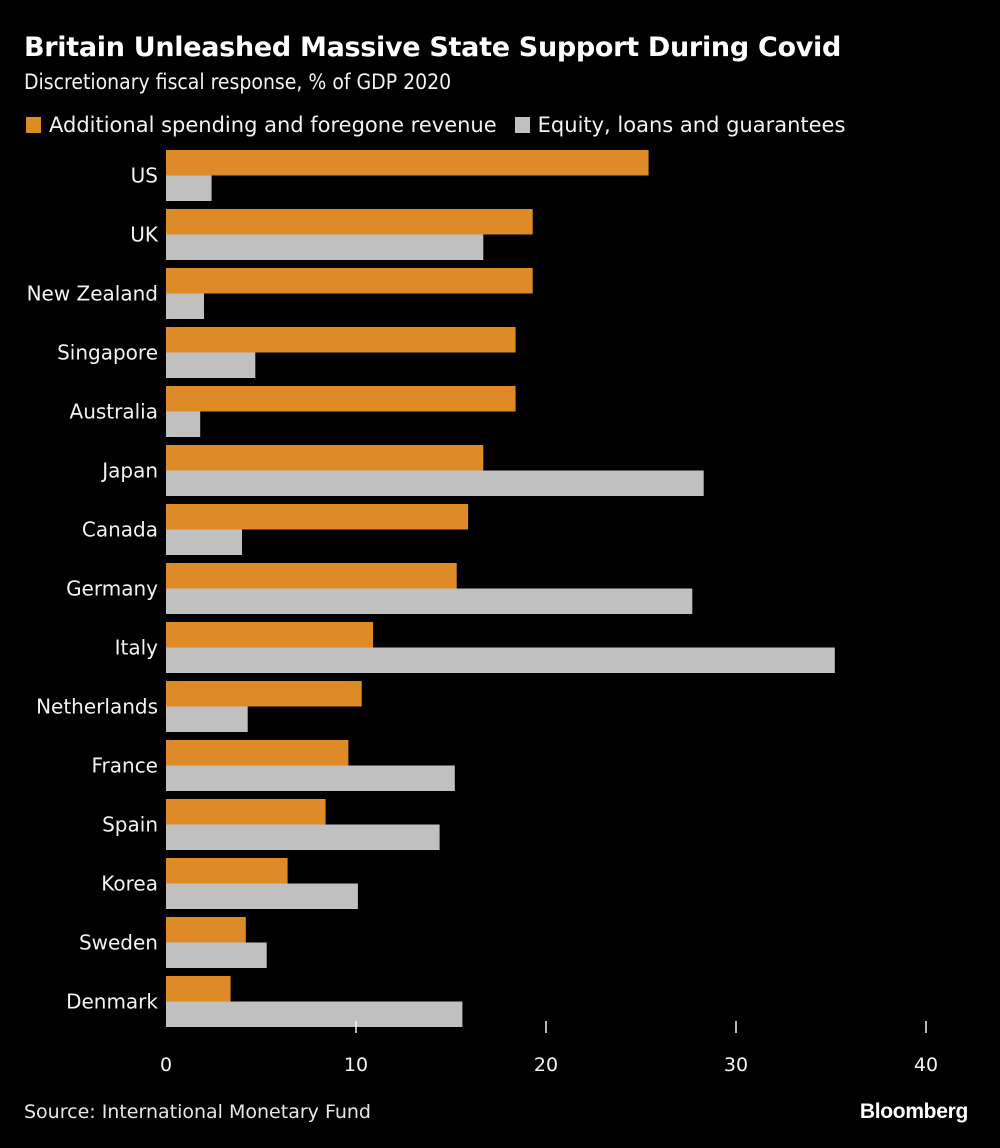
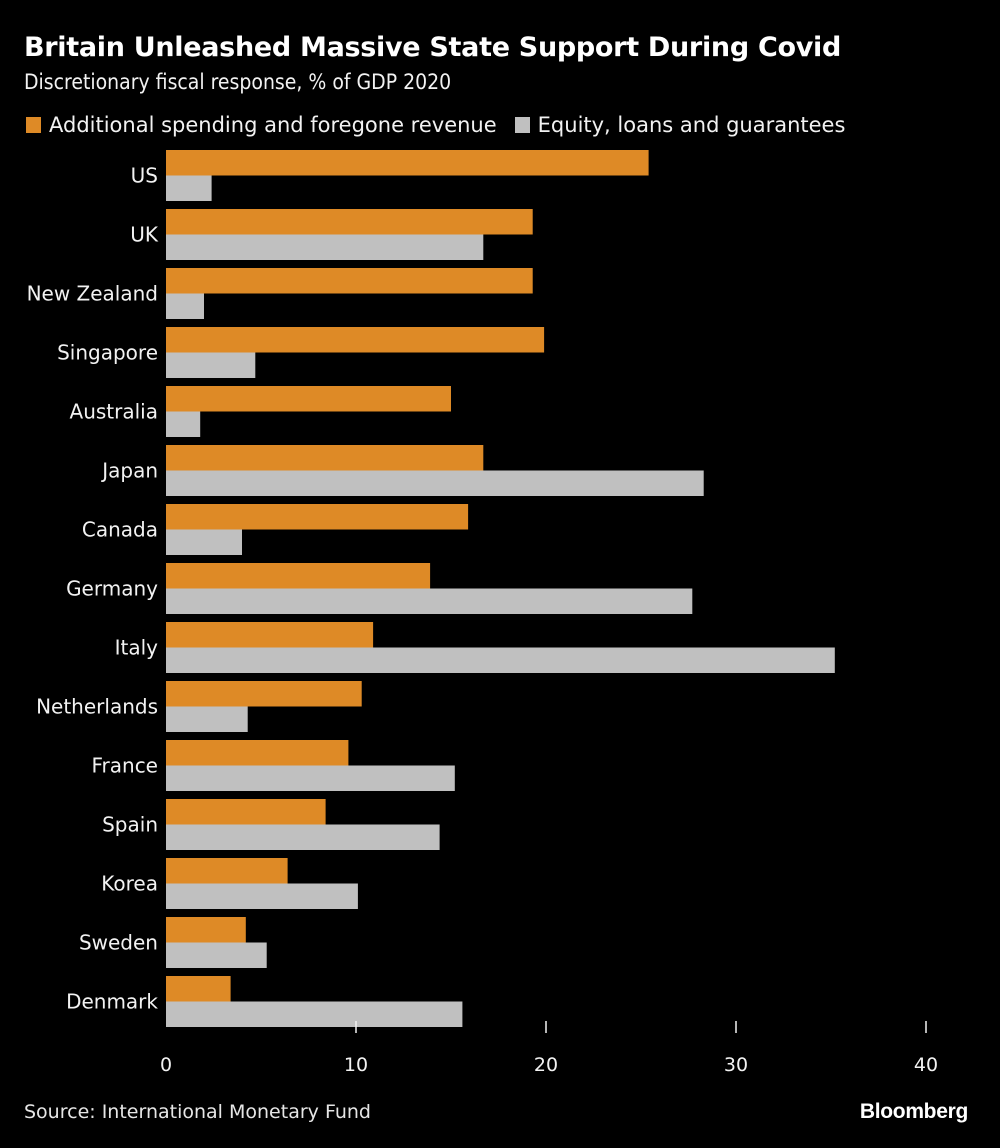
Additional spending and foregone revenue/Singapore: 18.4 -> 19.9
Additional spending and foregone revenue/Australia: 18.4 -> 15.0
Additional spending and foregone revenue/Germany: 15.3 -> 13.9
